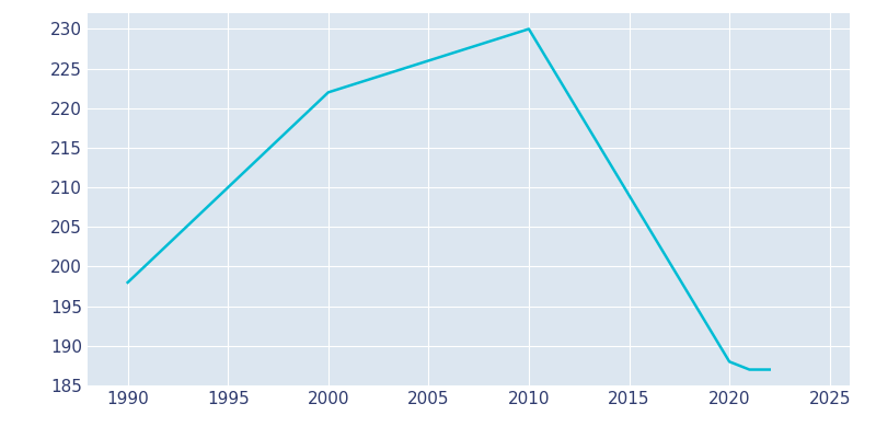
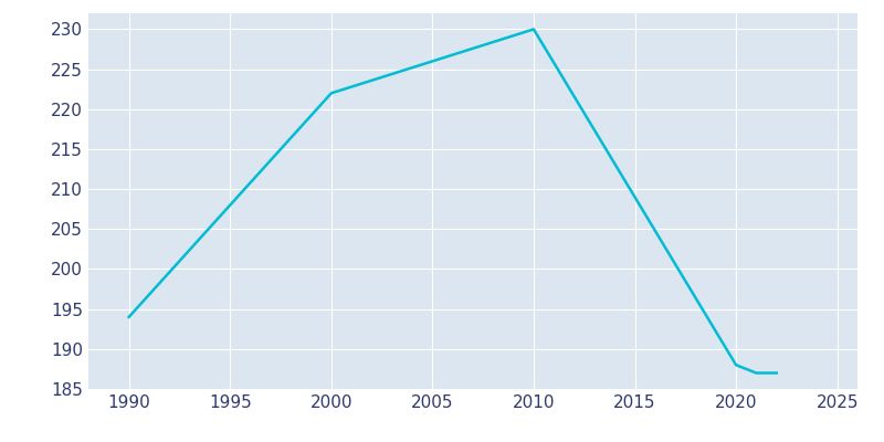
1990: 198 -> 194
